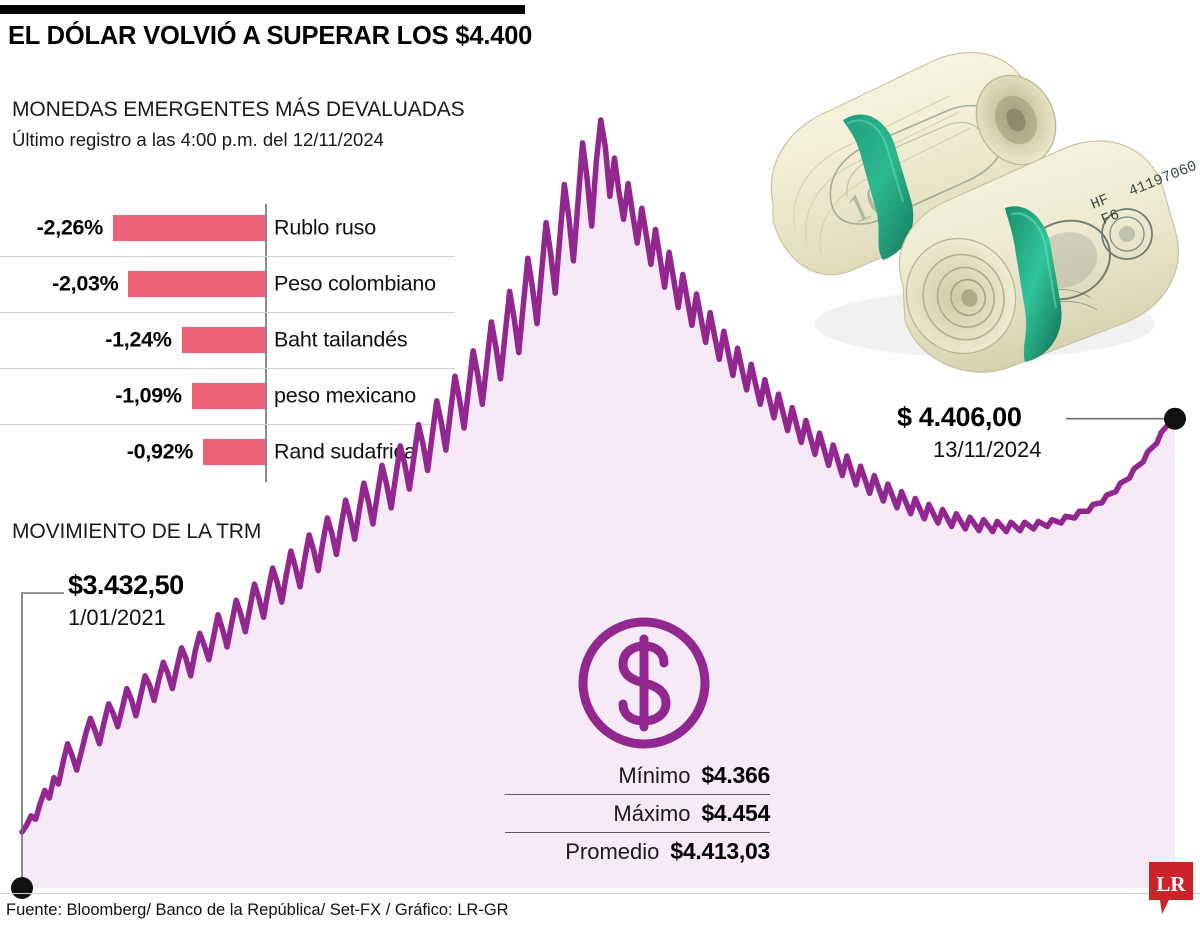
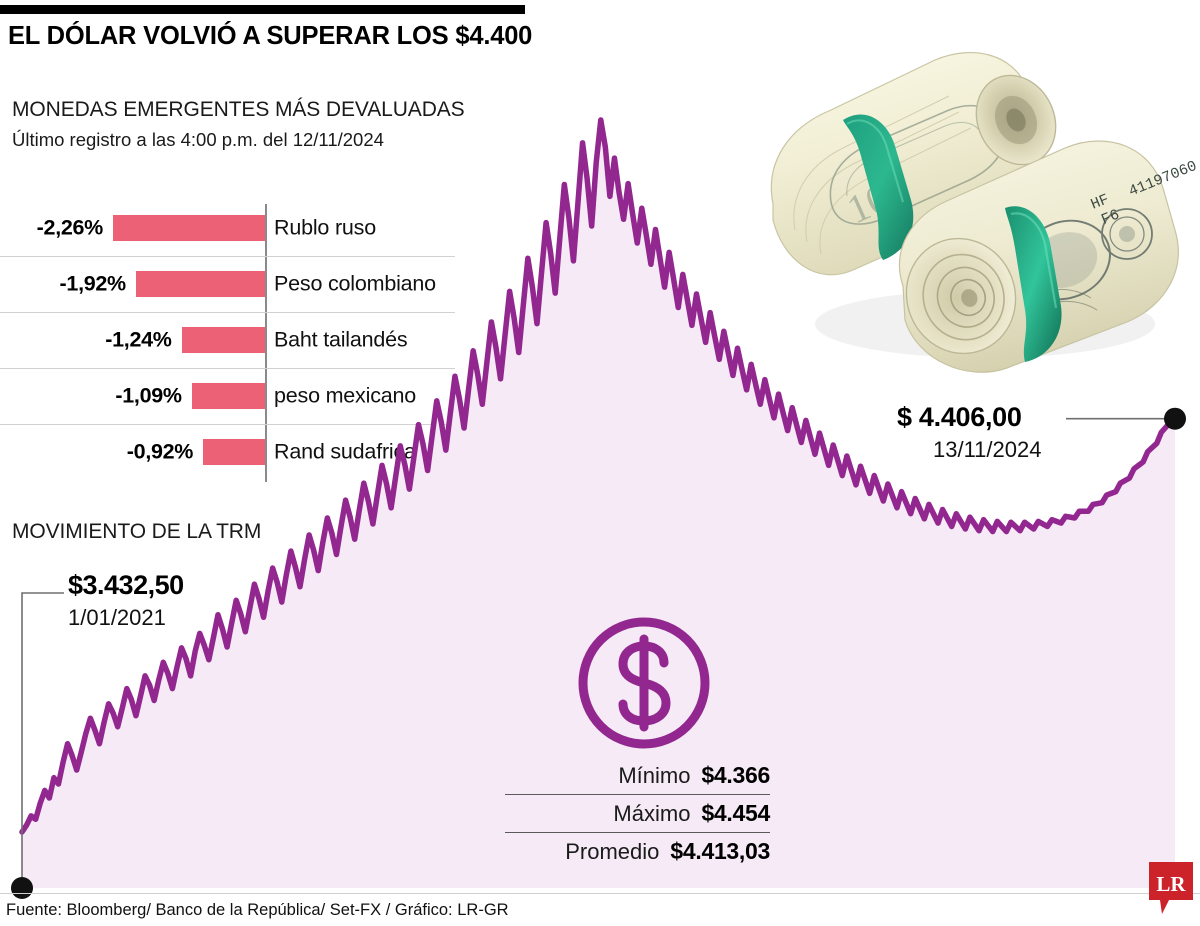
MONEDAS EMERGENTES MÁS DEVALUADAS/Peso colombiano: -2,03% -> -1,92%
